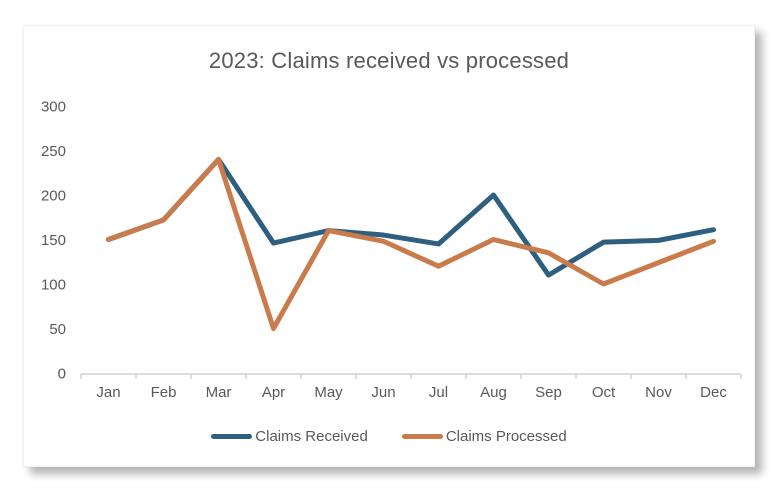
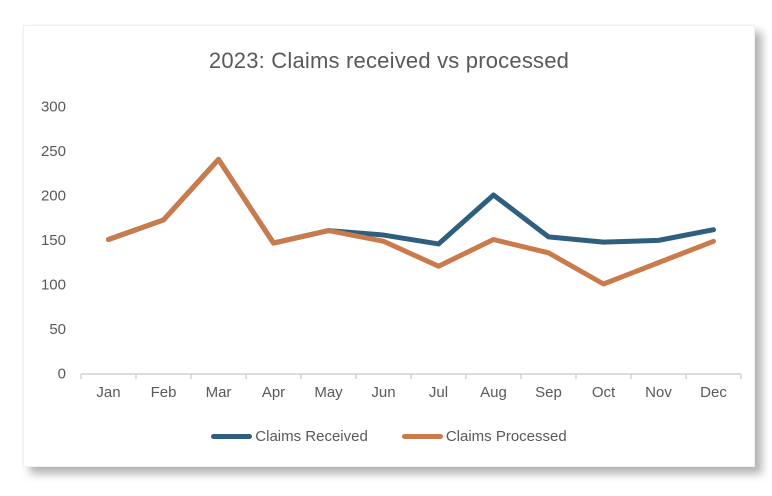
Claims Processed/Apr: 50 -> 150
Claims Received/Sep: 110 -> 150
